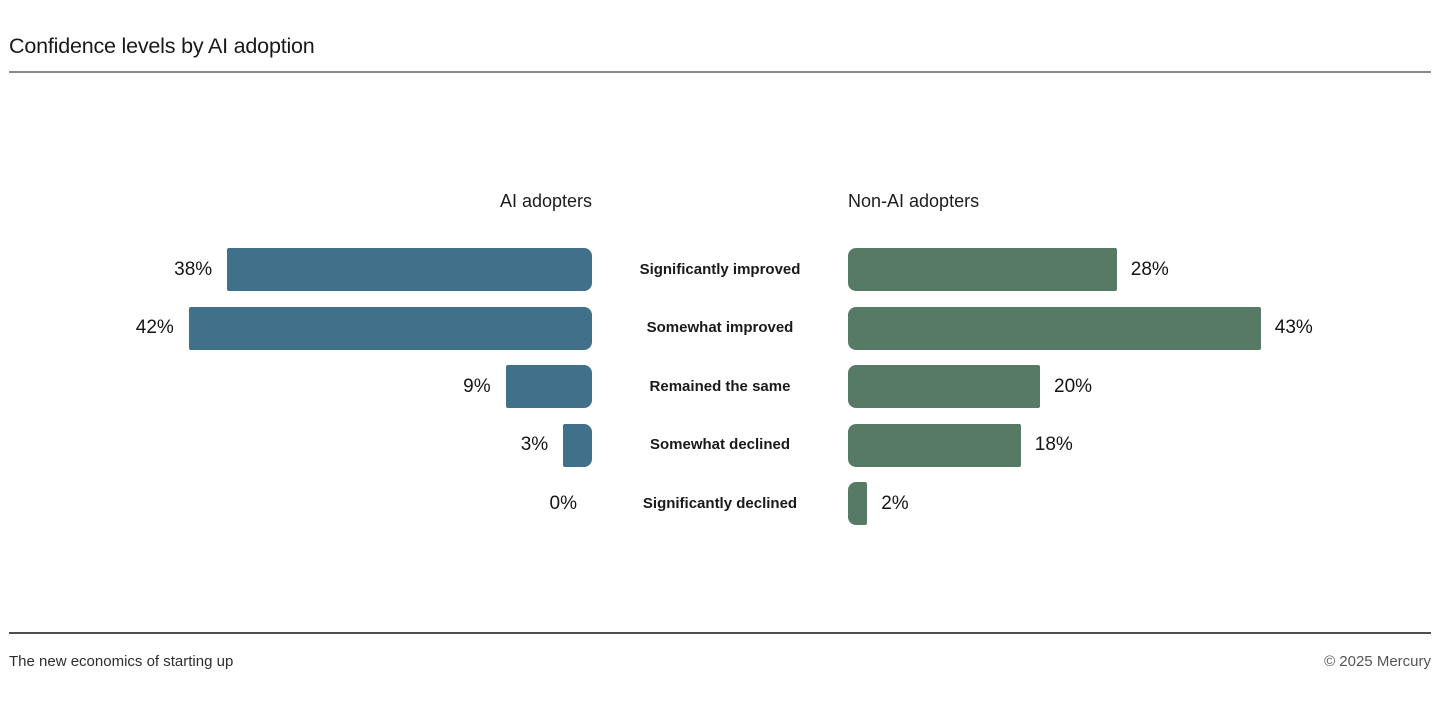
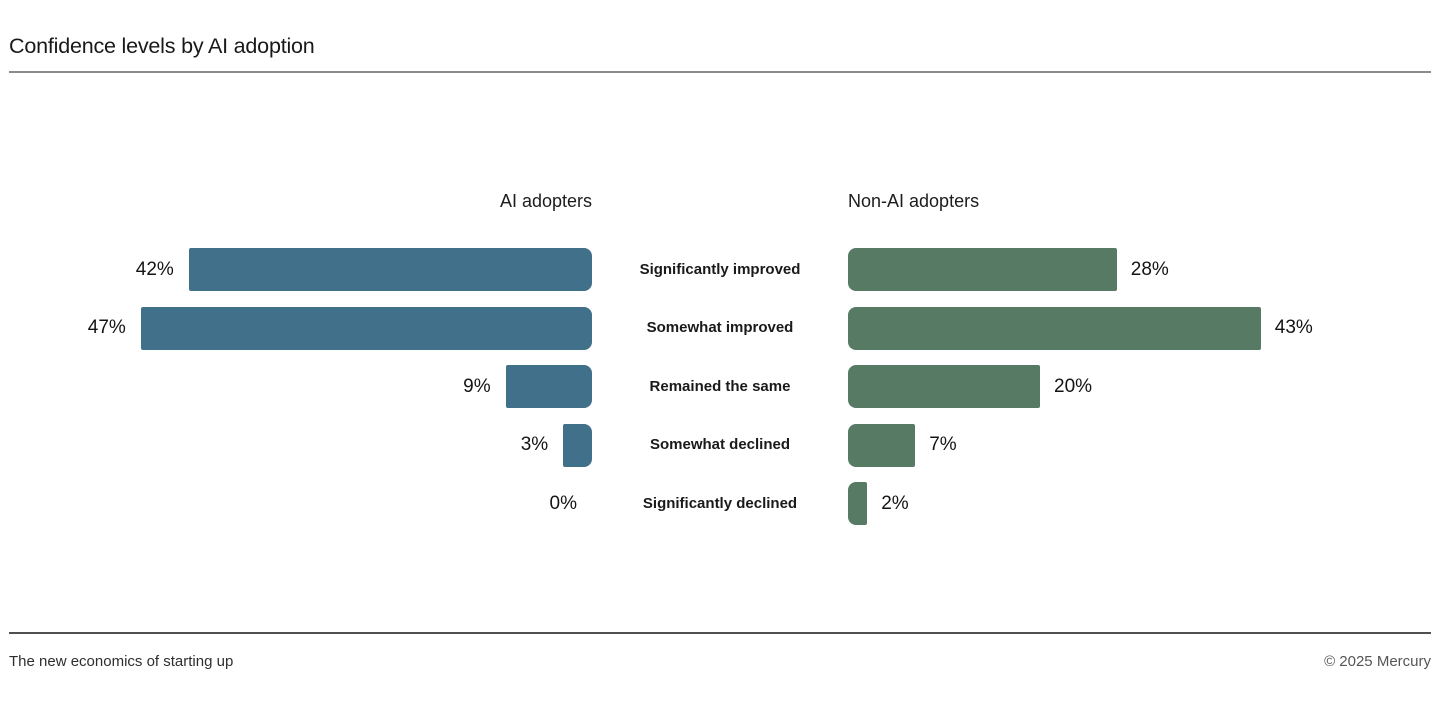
AI adopters/Significantly improved: 38% -> 42%
AI adopters/Somewhat improved: 42% -> 47%
Non-AI adopters/Somewhat declined: 18% -> 7%
